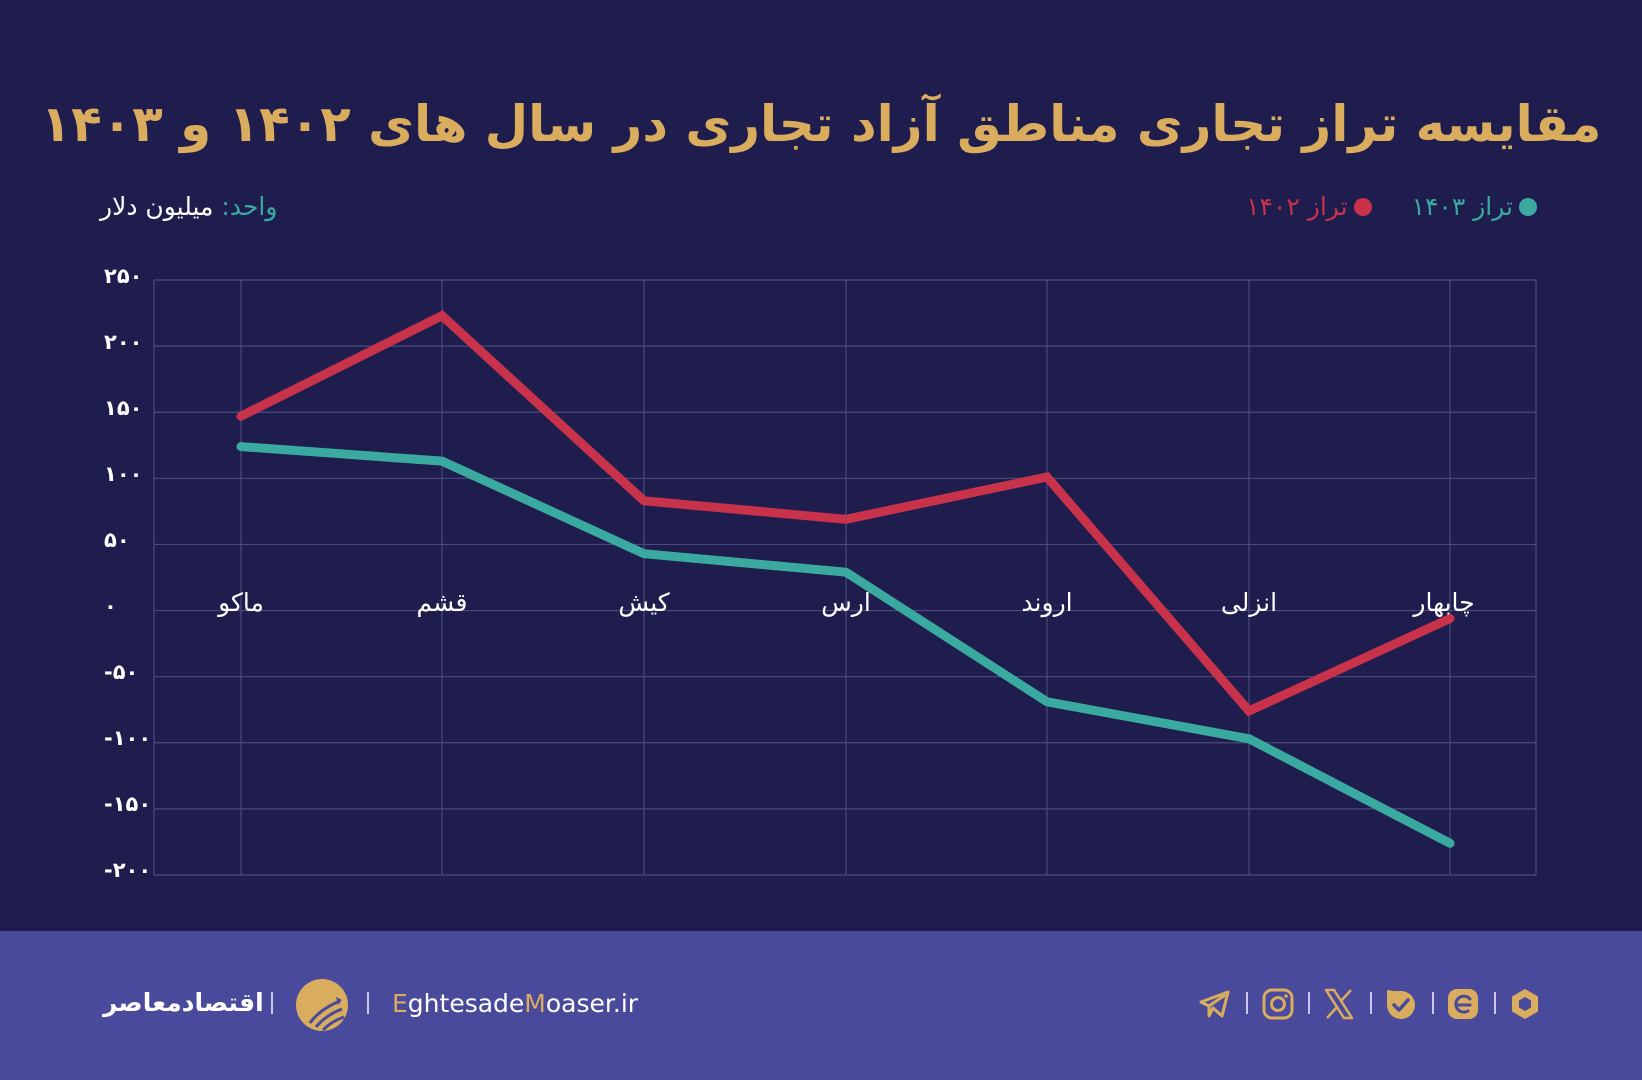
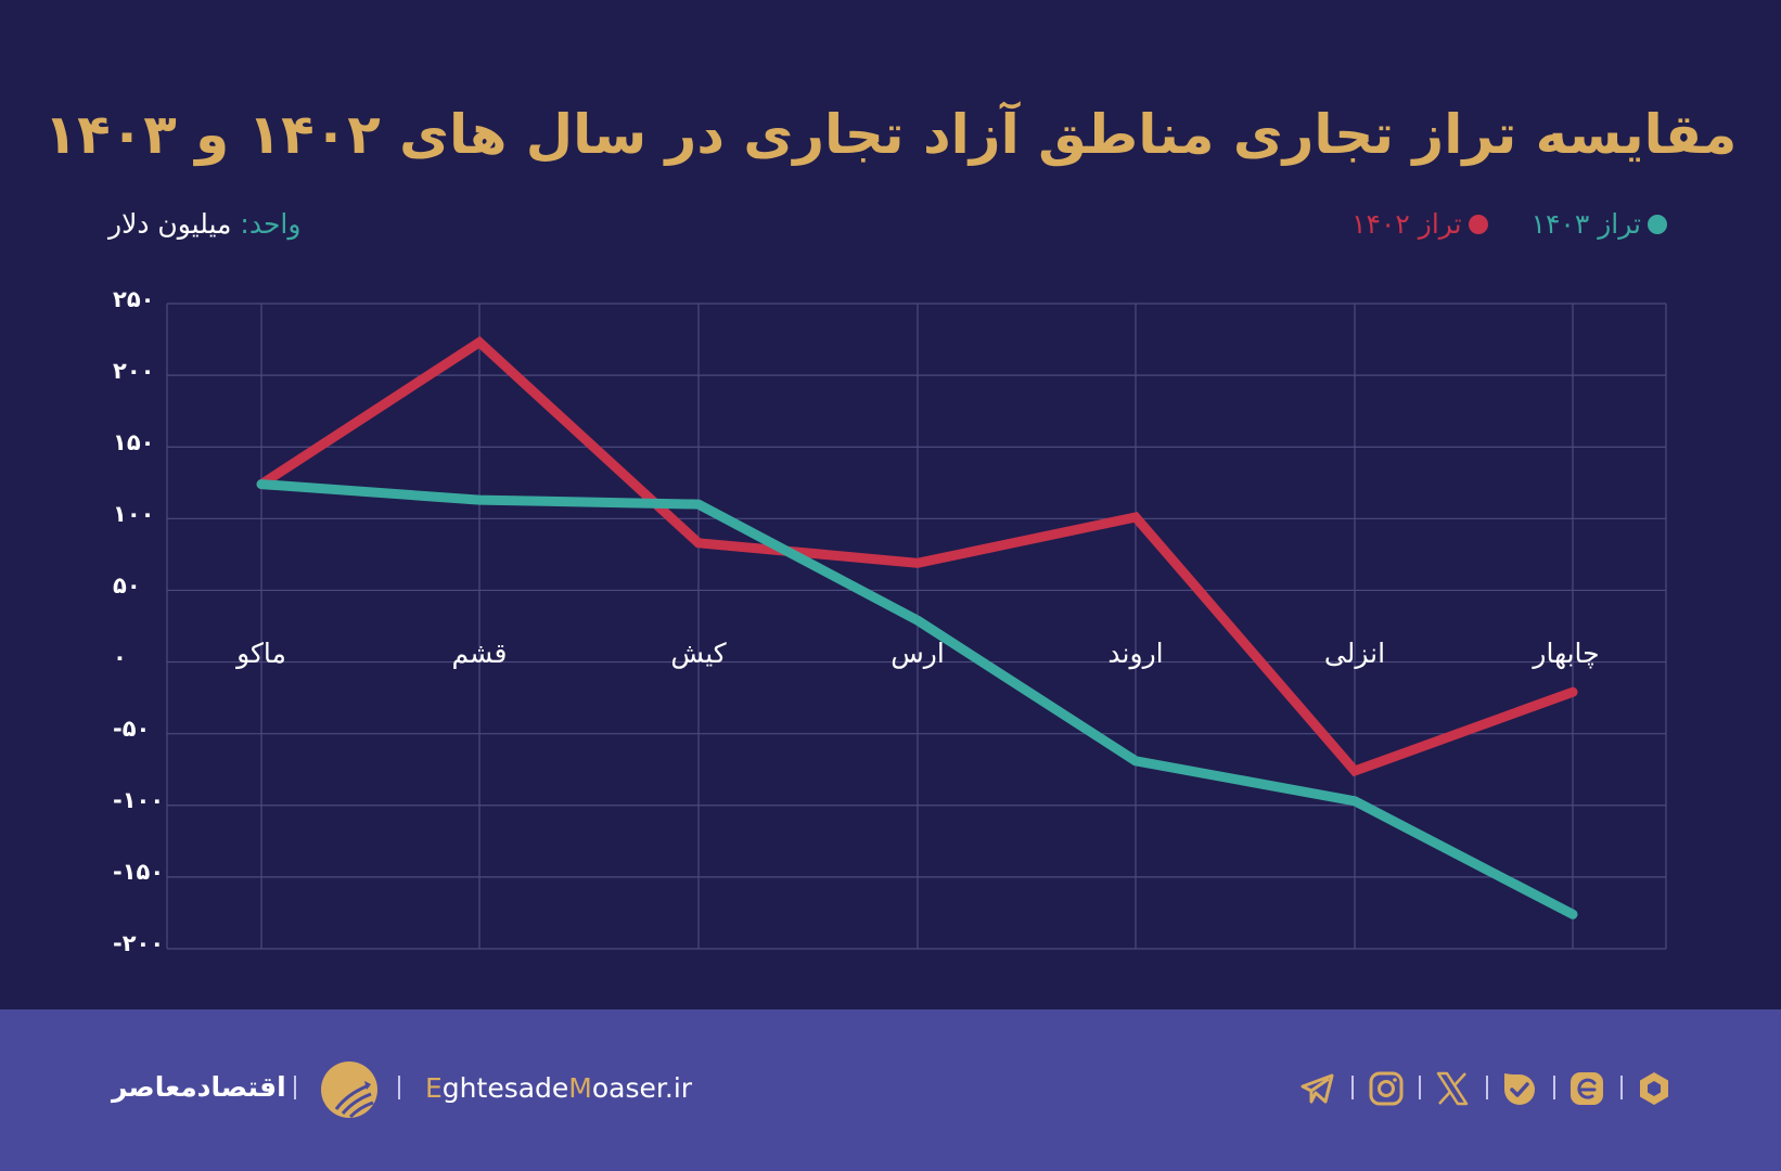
تراز ۱۴۰۲/ماکو: 147 -> 124
تراز ۱۴۰۳/کیش: 43 -> 110
تراز ۱۴۰۲/چابهار: -6 -> -21
